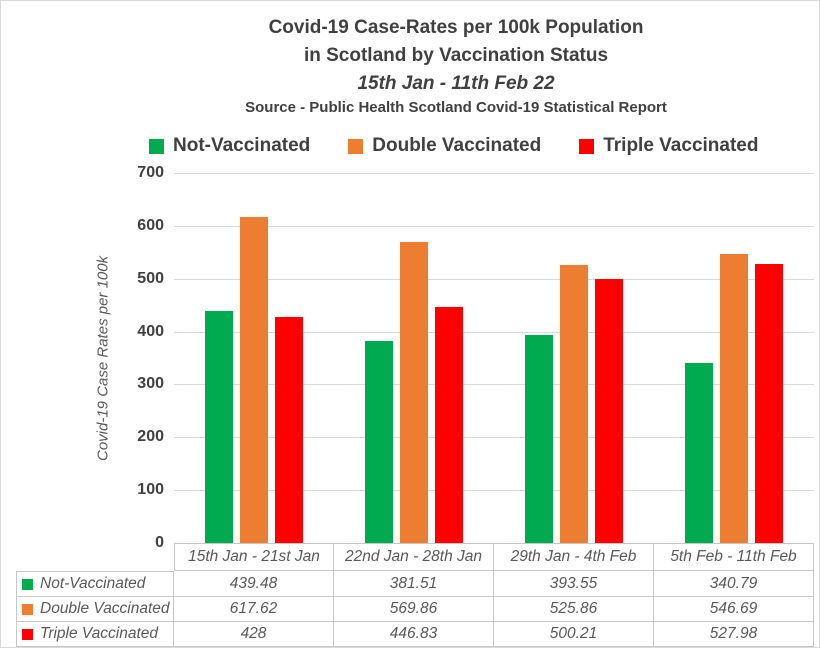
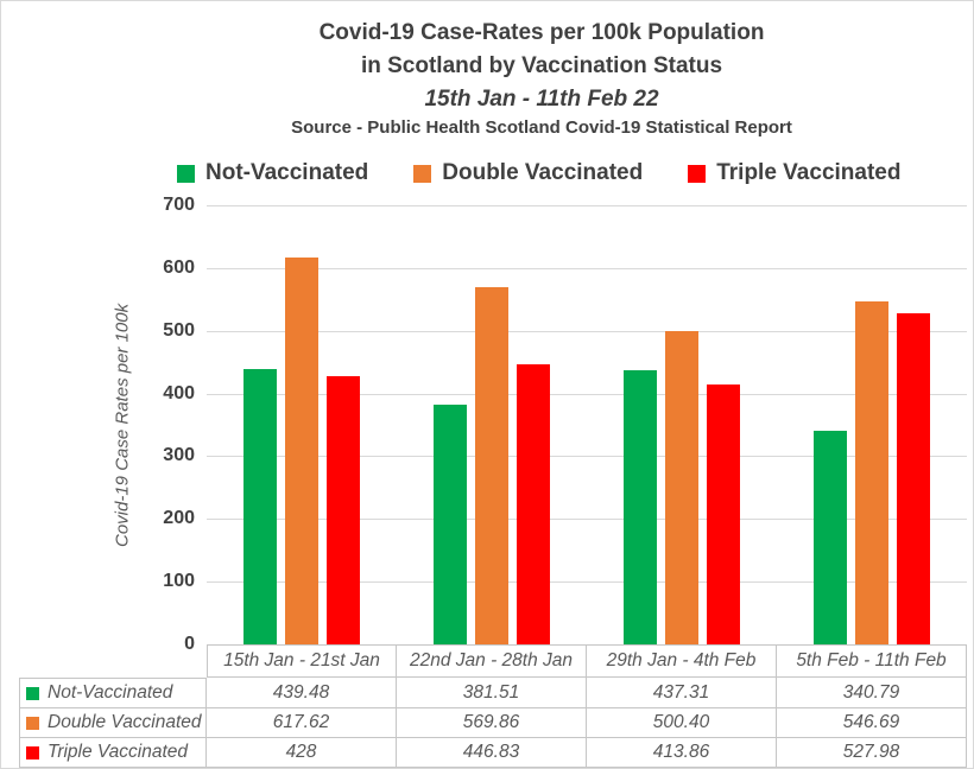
Not-Vaccinated/29th Jan - 4th Feb: 393.55 -> 437.31
Double Vaccinated/29th Jan - 4th Feb: 525.86 -> 500.40
Triple Vaccinated/29th Jan - 4th Feb: 500.21 -> 413.86
